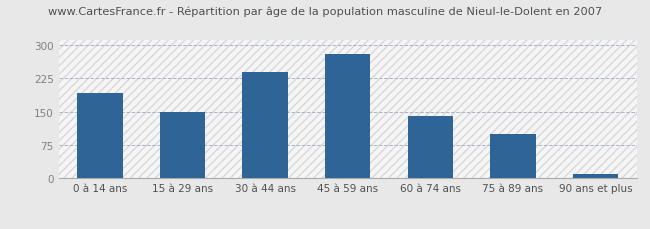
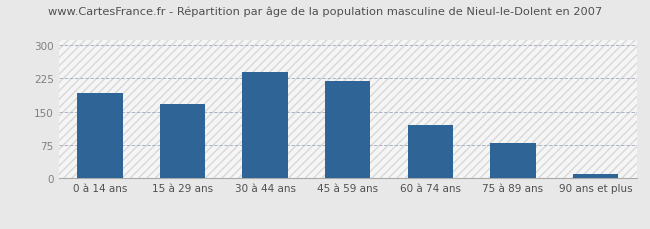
15 à 29 ans: 150 -> 168
45 à 59 ans: 280 -> 218
60 à 74 ans: 140 -> 120
75 à 89 ans: 100 -> 80
